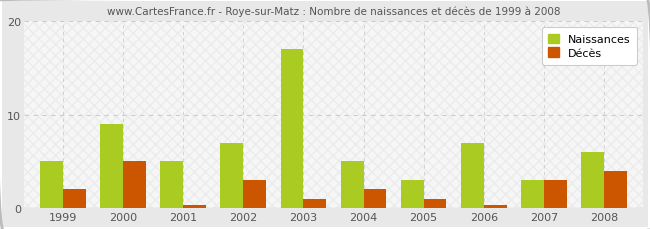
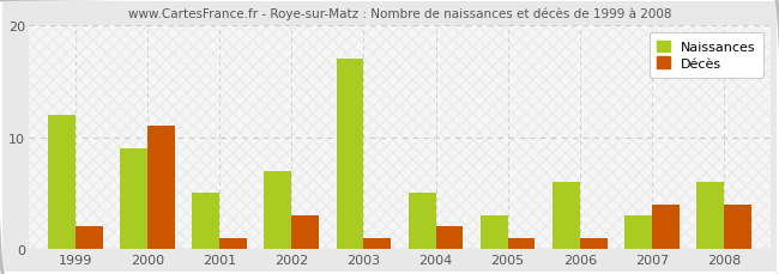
Naissances/1999: 5 -> 12
Décès/2000: 5.0 -> 11.0
Décès/2001: 0.3 -> 1.0
Naissances/2006: 7 -> 6
Décès/2006: 0.3 -> 1.0
Décès/2007: 3.0 -> 4.0
